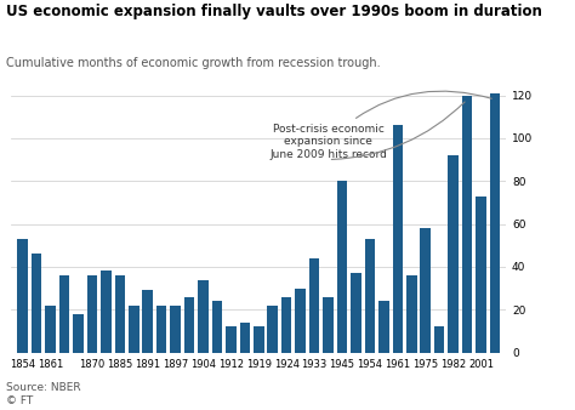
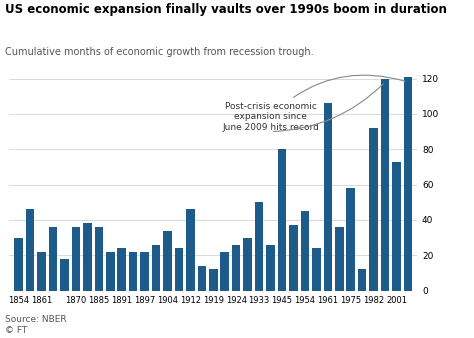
1854: 53 -> 30
1891: 29 -> 24
1912: 12 -> 46
1933: 44 -> 50
1954: 53 -> 45
